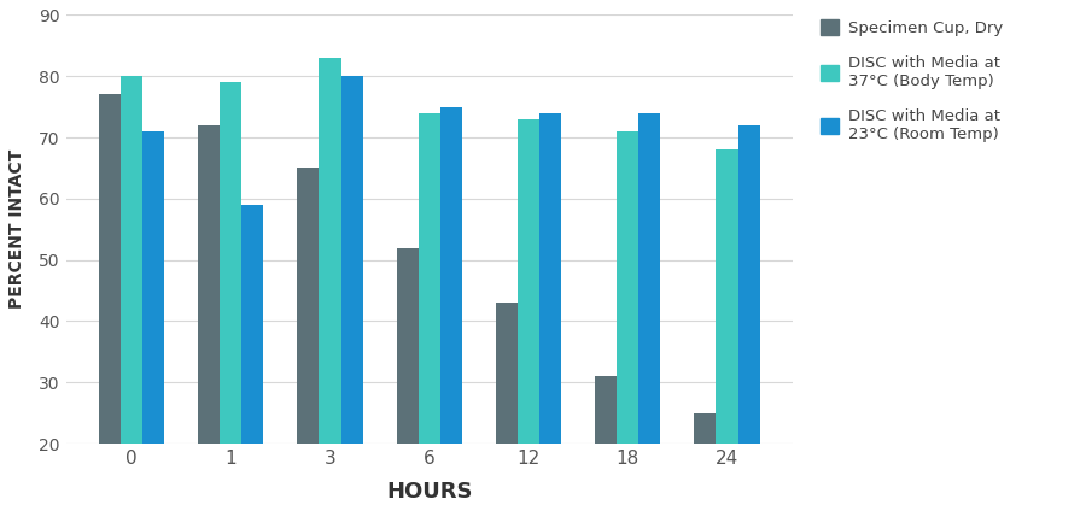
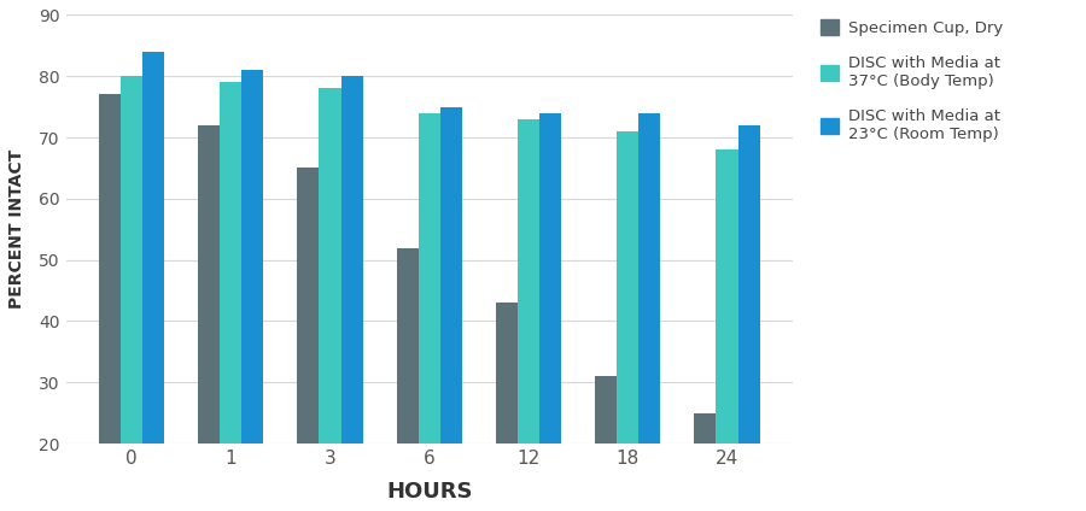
DISC with Media at 23°C (Room Temp)/0: 71 -> 84
DISC with Media at 23°C (Room Temp)/1: 59 -> 81
DISC with Media at 37°C (Body Temp)/3: 83 -> 78
